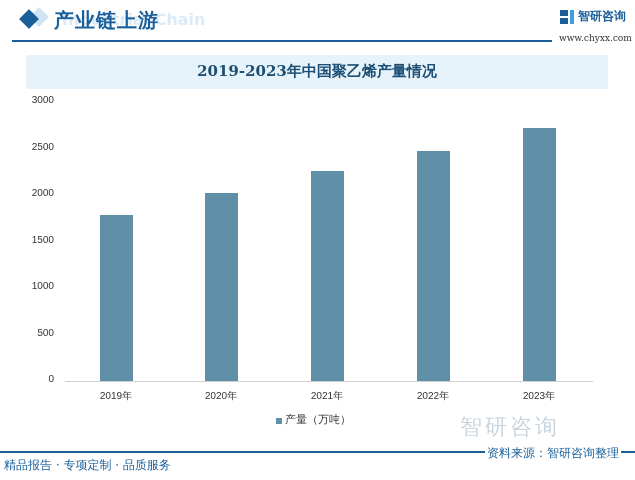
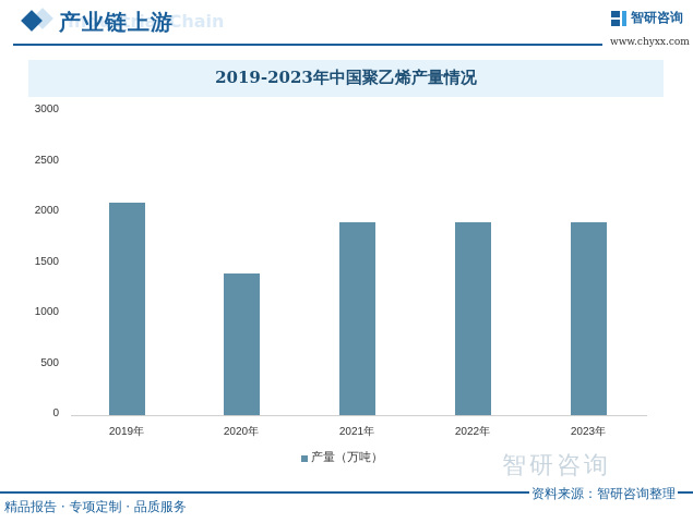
2019年: 1800 -> 2100
2020年: 2000 -> 1400
2021年: 2300 -> 1900
2022年: 2500 -> 1900
2023年: 2700 -> 1900
